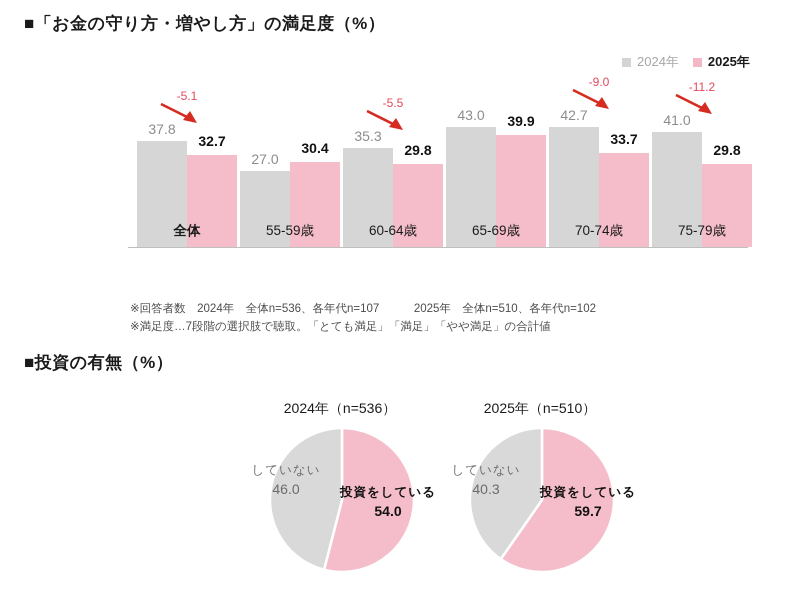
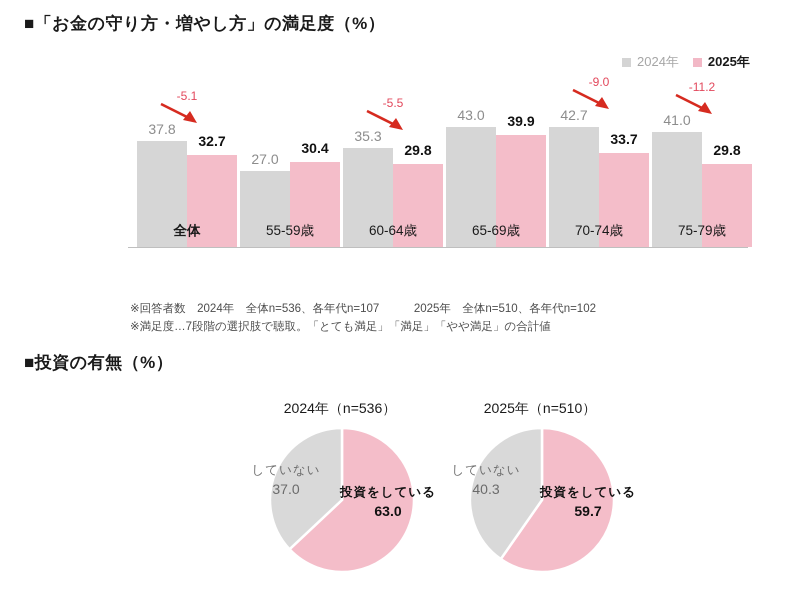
2024年（n=536）/投資をしている: 54.0 -> 63.0
2024年（n=536）/していない: 46.0 -> 37.0
